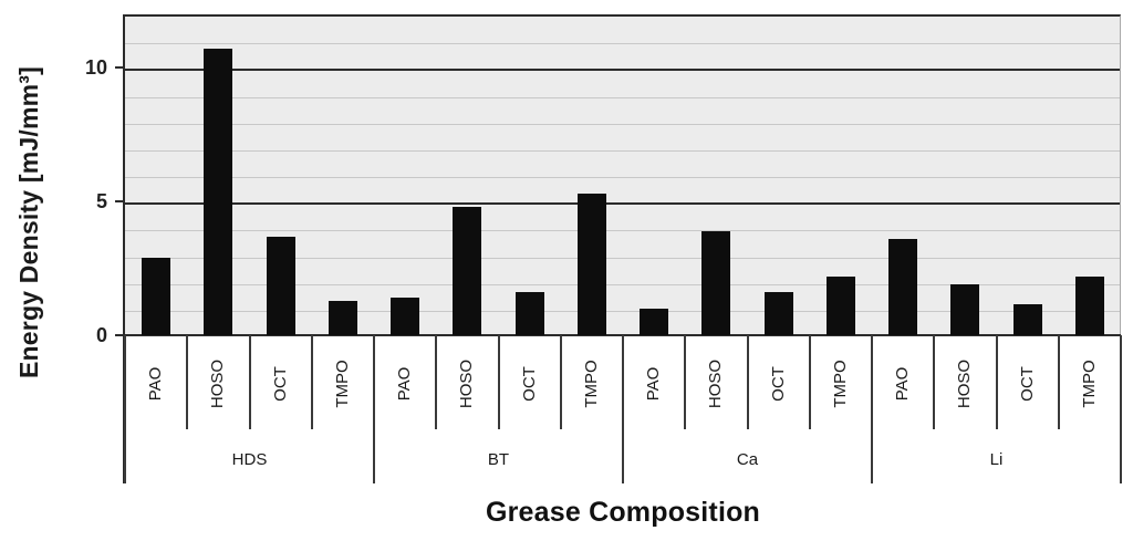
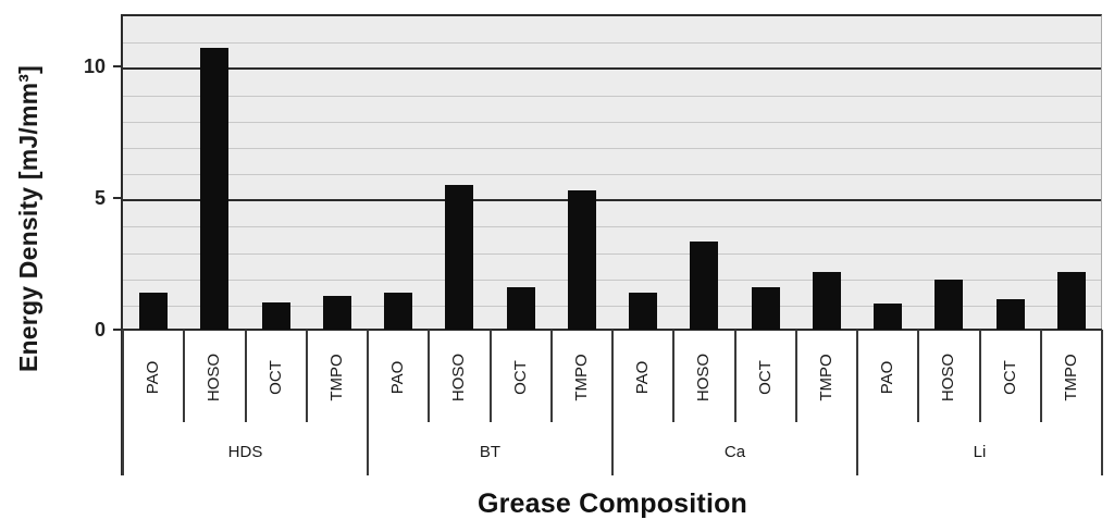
HDS/HDS: 2.9 -> 1.4
Ca/HDS: 1.0 -> 1.4
Li/HDS: 3.6 -> 1.0
BT/BT: 4.8 -> 5.5
Ca/BT: 3.9 -> 3.4
HDS/Ca: 3.7 -> 1.1
